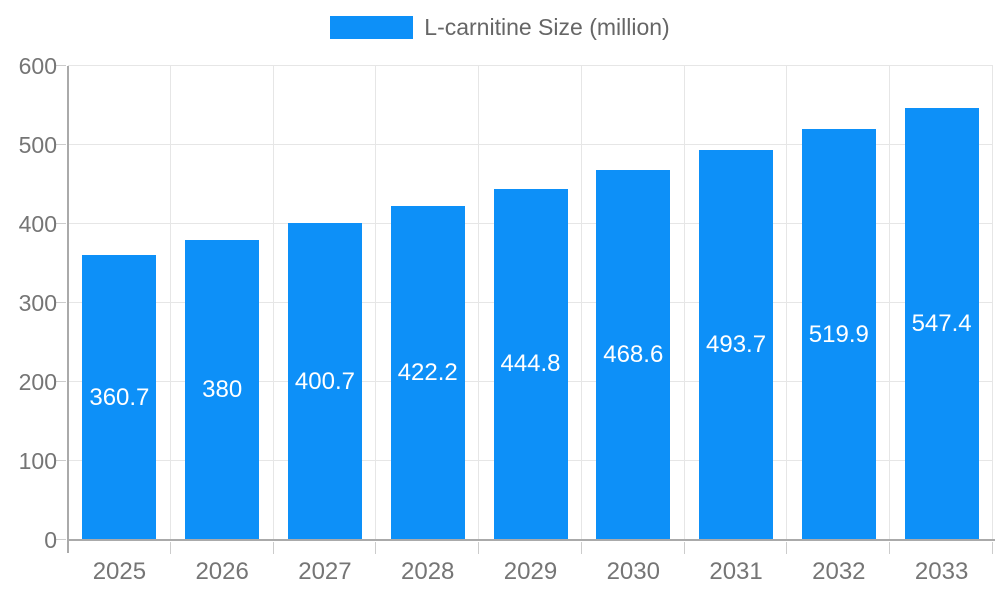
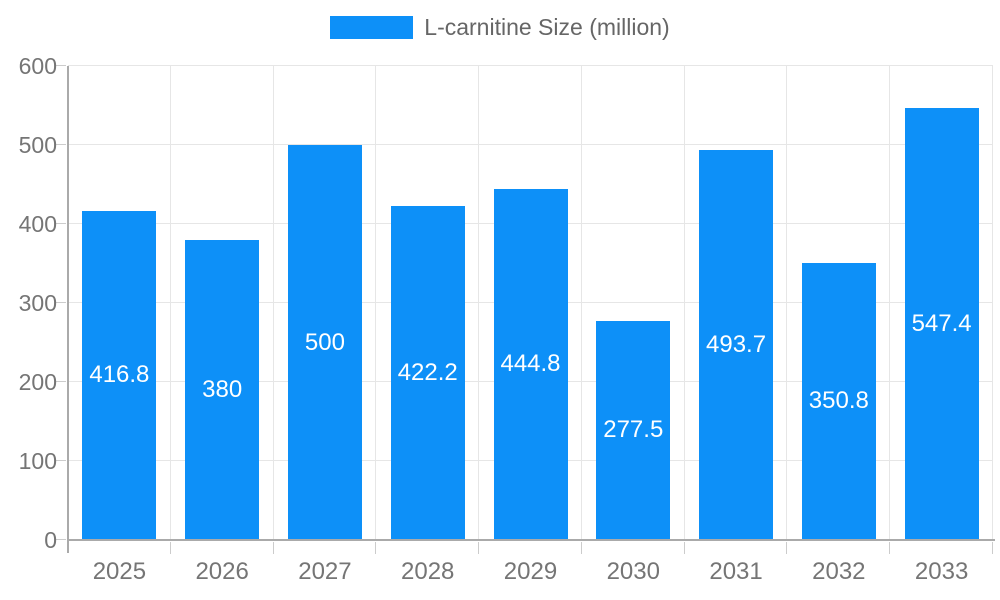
2025: 360.7 -> 416.8
2027: 400.7 -> 500
2030: 468.6 -> 277.5
2032: 519.9 -> 350.8
